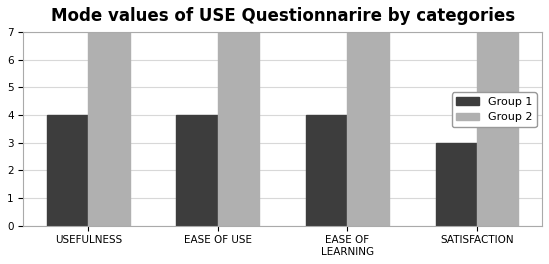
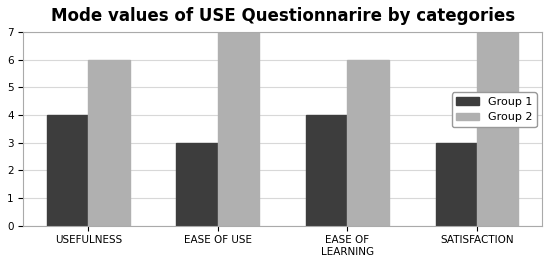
Group 2/USEFULNESS: 7 -> 6
Group 1/EASE OF USE: 4 -> 3
Group 2/EASE OF LEARNING: 7 -> 6
